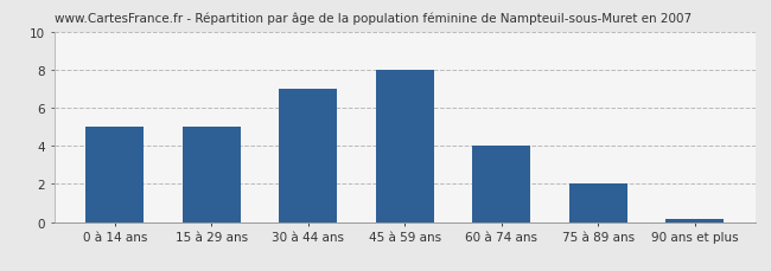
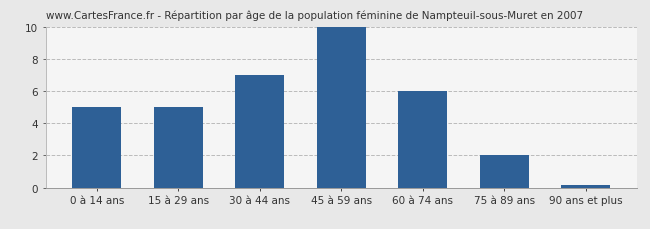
45 à 59 ans: 8.0 -> 10.0
60 à 74 ans: 4.0 -> 6.0
